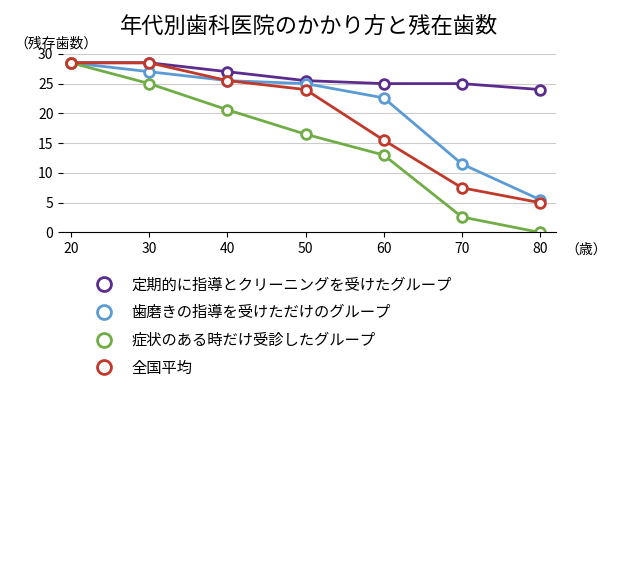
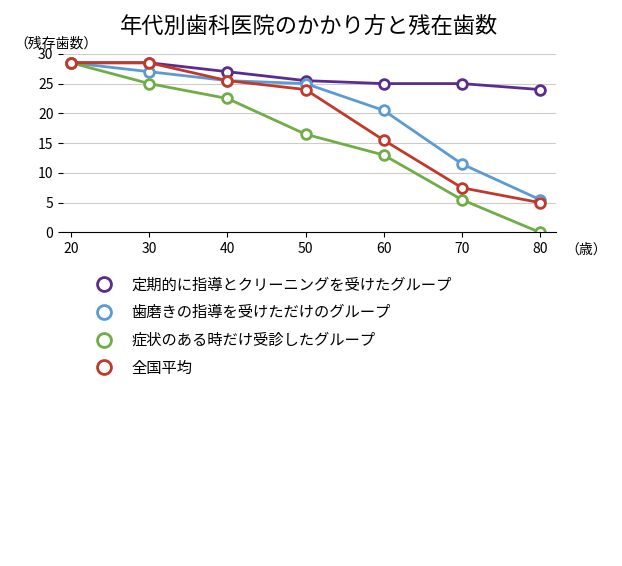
症状のある時だけ受診したグループ/40: 20.6 -> 22.5
歯磨きの指導を受けただけのグループ/60: 22.6 -> 20.5
症状のある時だけ受診したグループ/70: 2.6 -> 5.5
